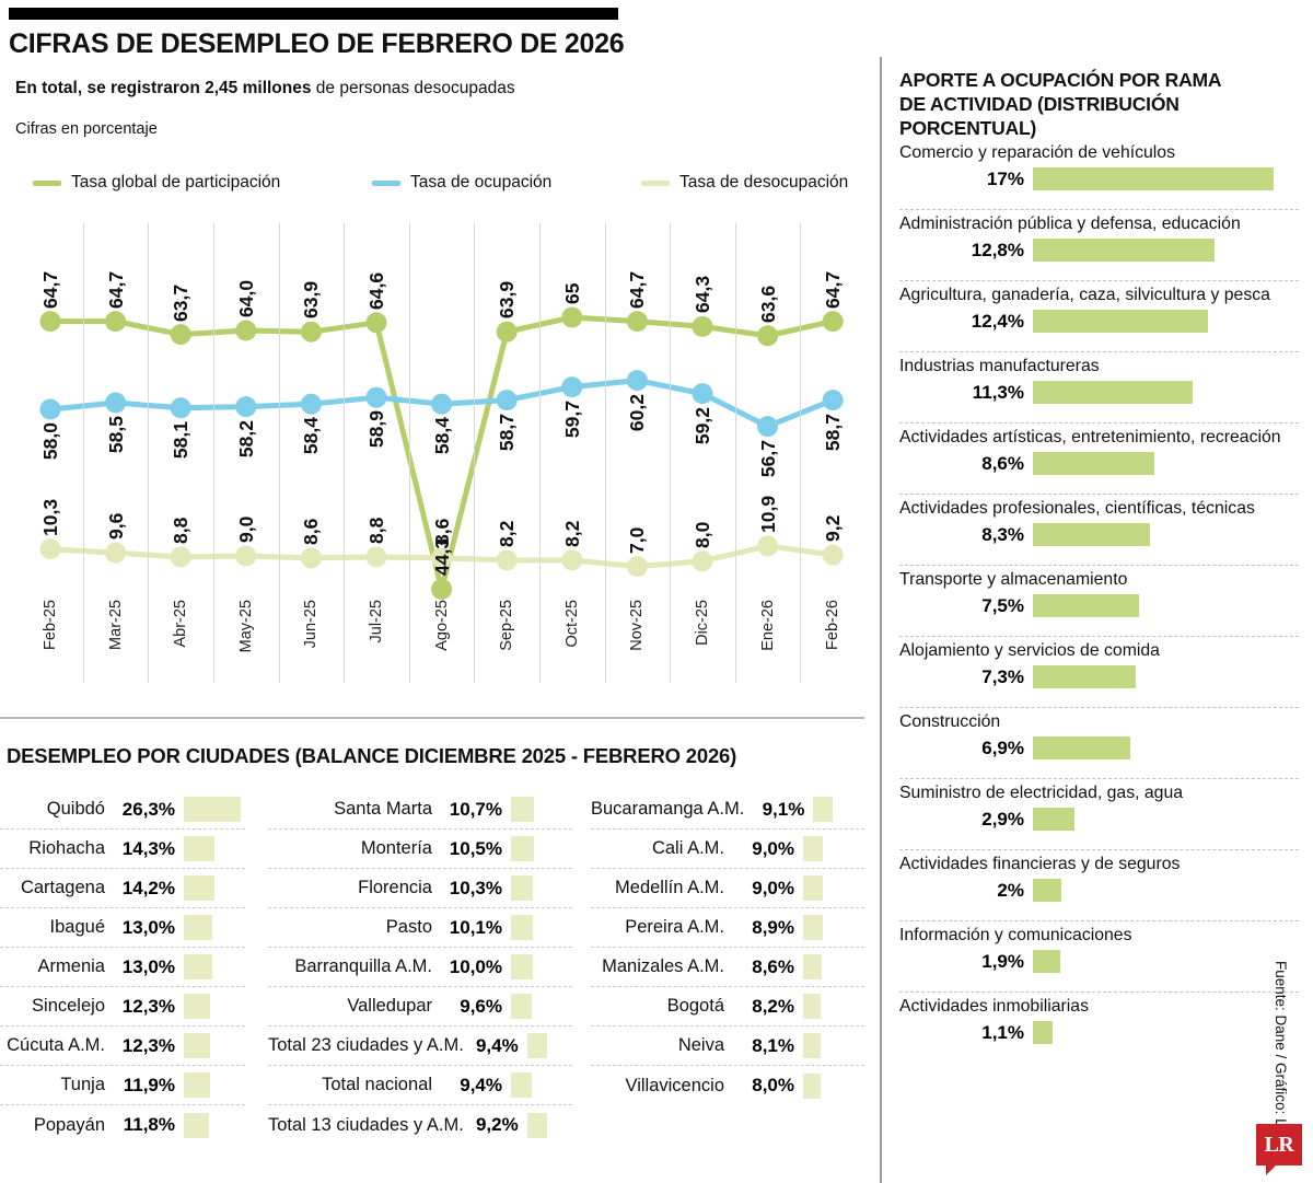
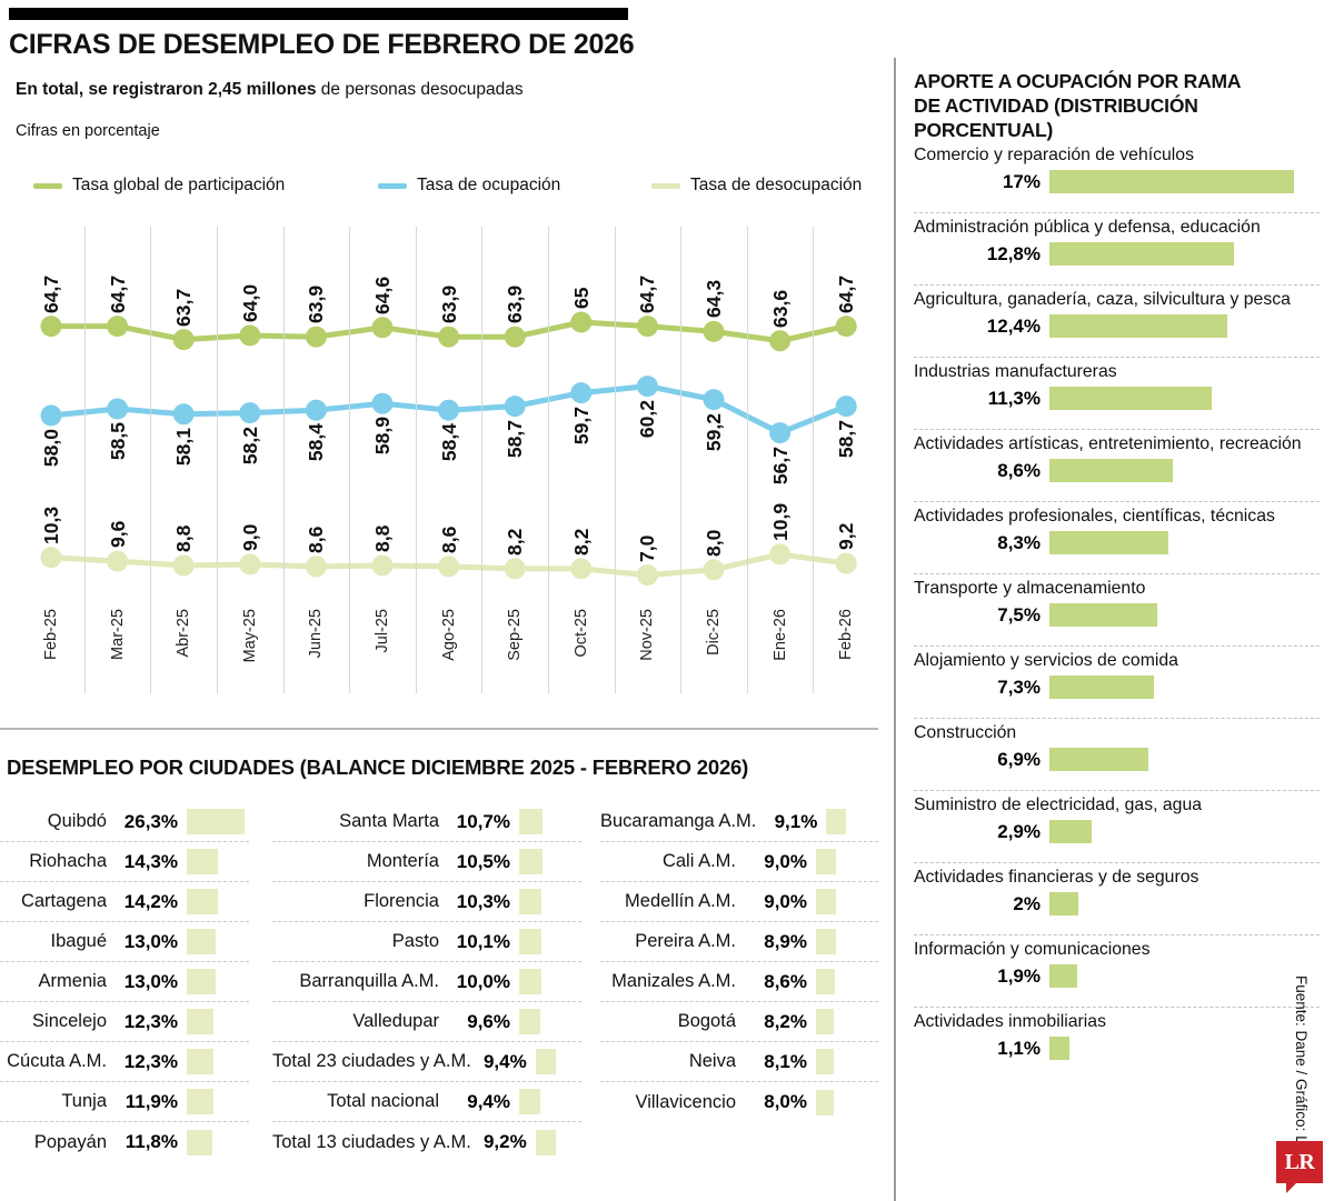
Tasa global de participación/Ago-25: 44,3 -> 63,9
